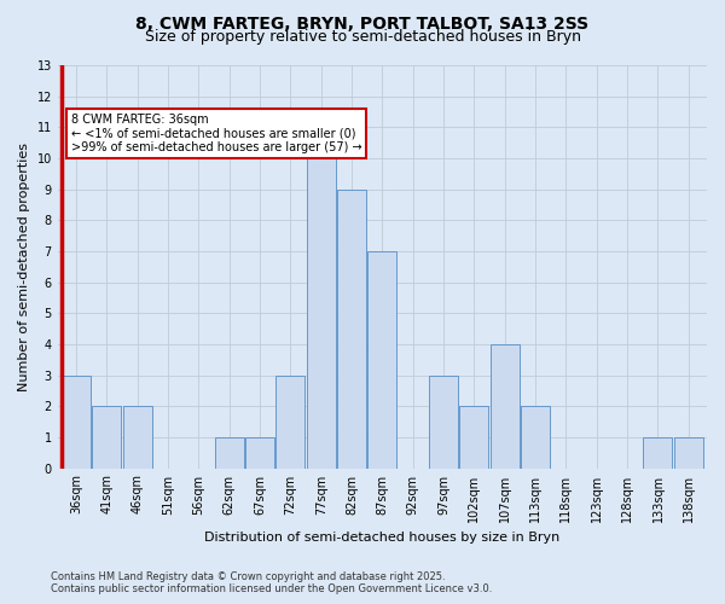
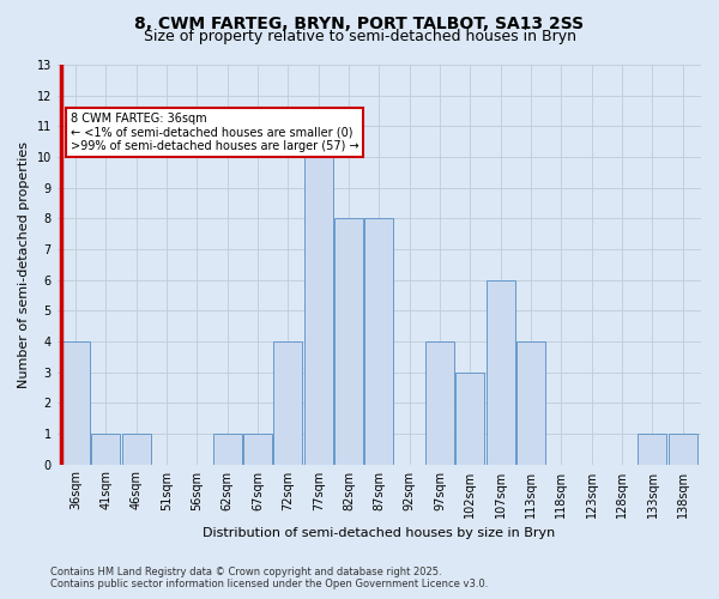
36sqm: 3 -> 4
41sqm: 2 -> 1
46sqm: 2 -> 1
72sqm: 3 -> 4
82sqm: 9 -> 8
87sqm: 7 -> 8
97sqm: 3 -> 4
102sqm: 2 -> 3
107sqm: 4 -> 6
113sqm: 2 -> 4
